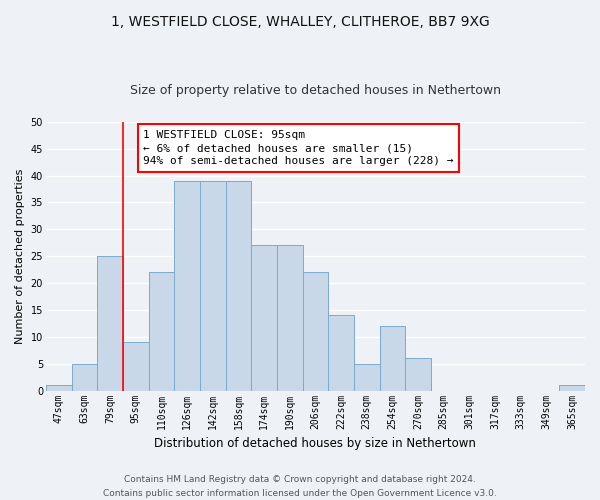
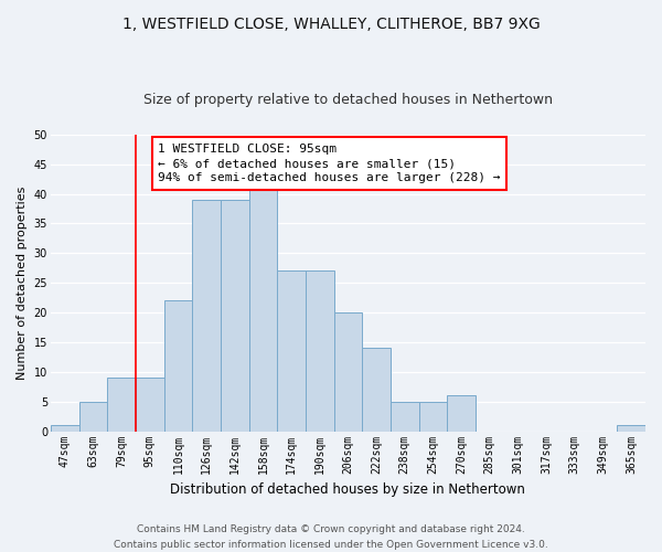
79sqm: 25 -> 9
158sqm: 39 -> 41
206sqm: 22 -> 20
254sqm: 12 -> 5
